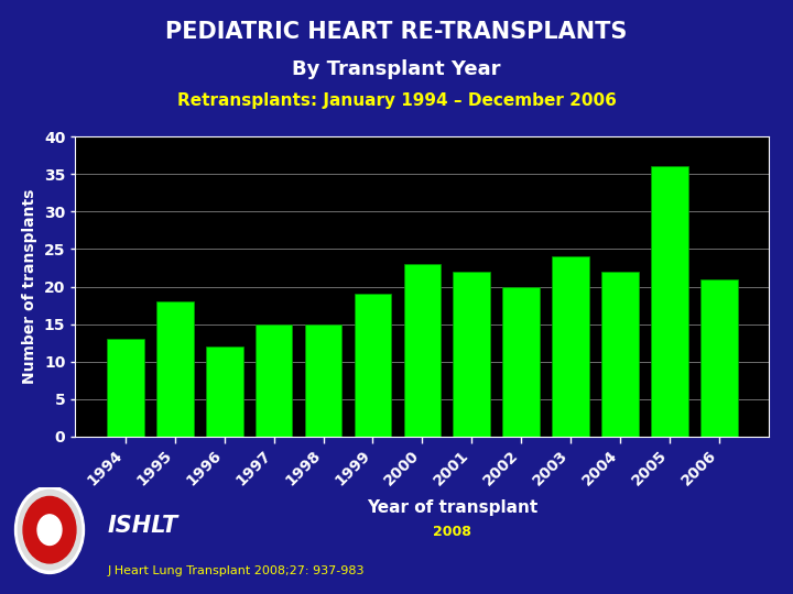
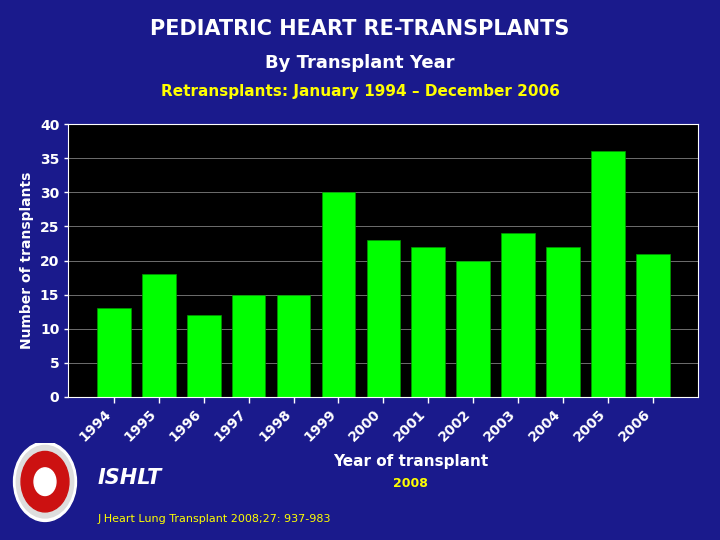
1999: 19 -> 30
